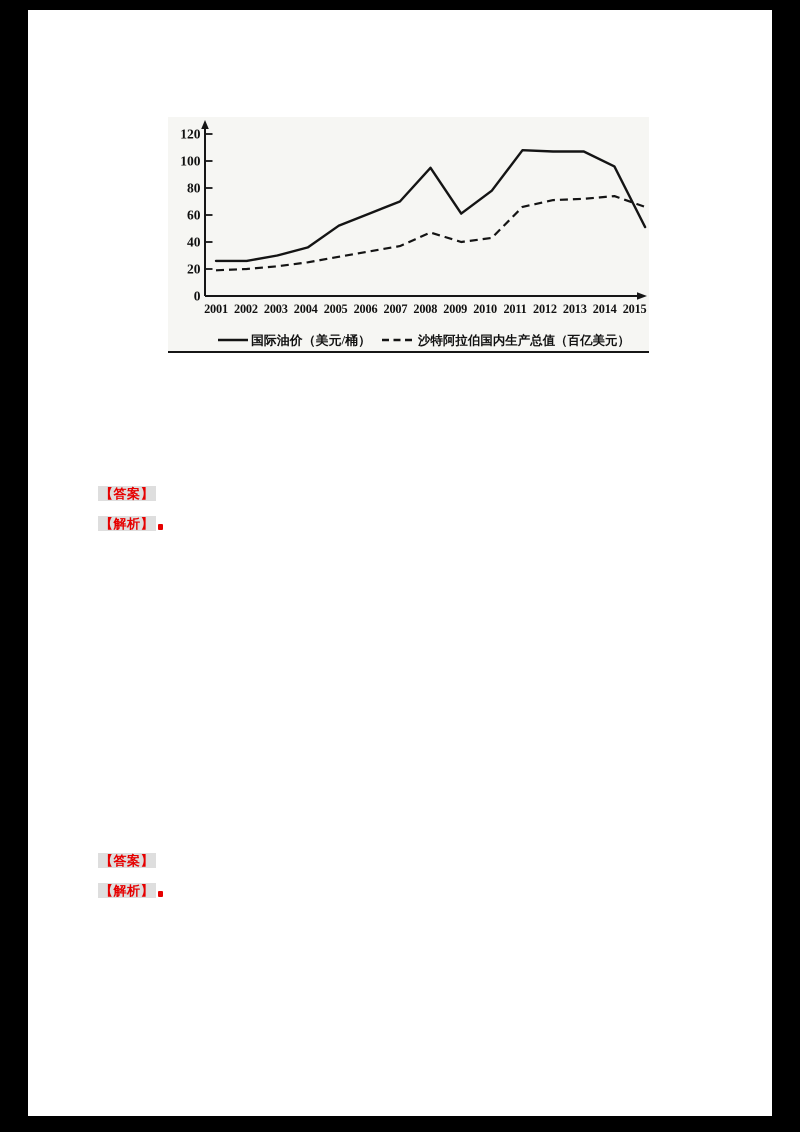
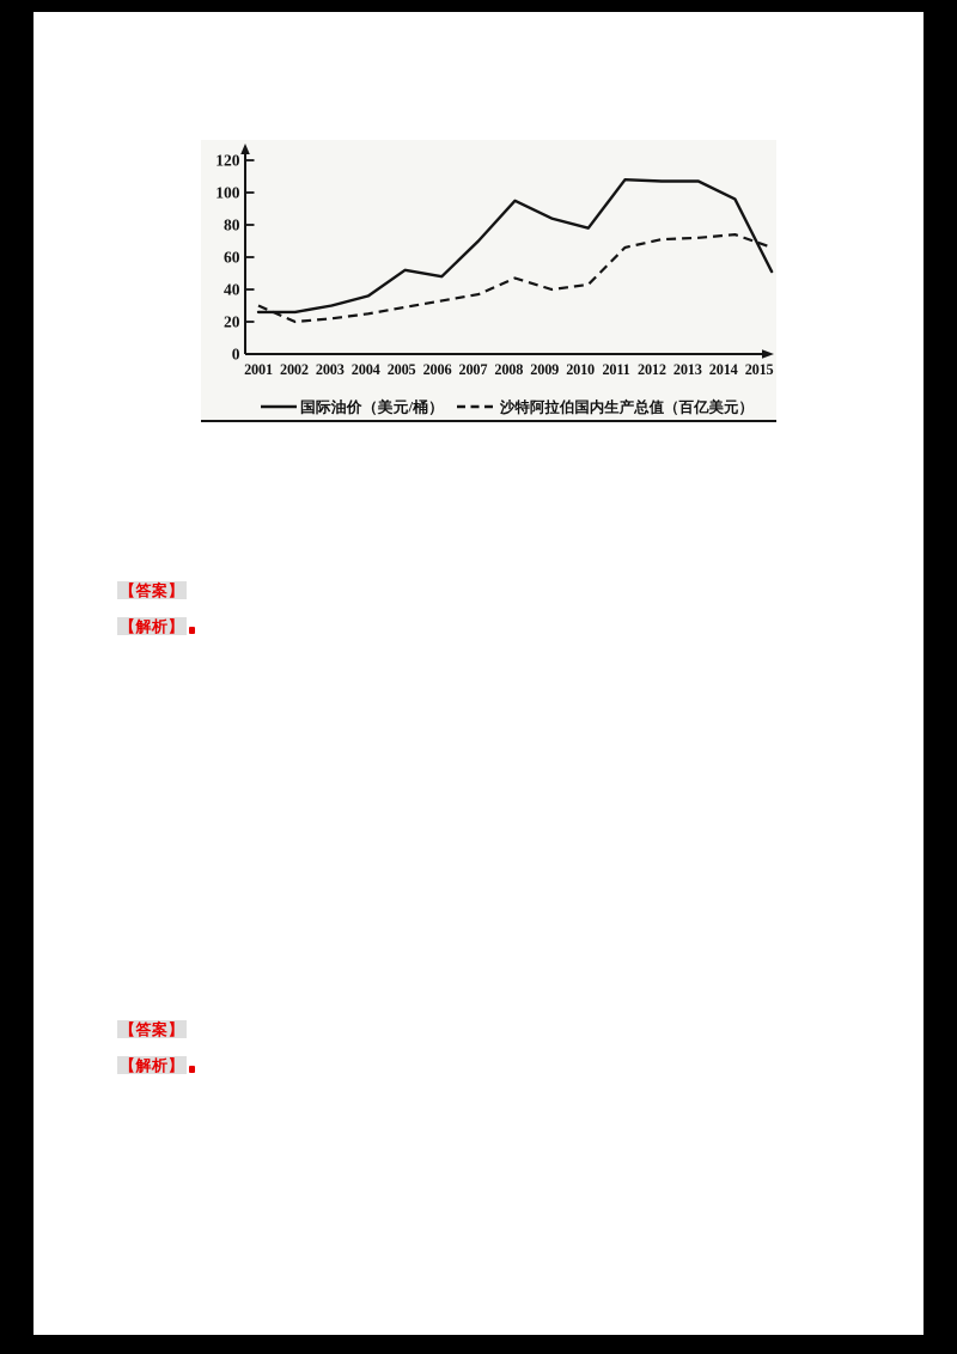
沙特阿拉伯国内生产总值（百亿美元）/2001: 19 -> 30
国际油价（美元/桶）/2006: 61 -> 48
国际油价（美元/桶）/2009: 61 -> 84
